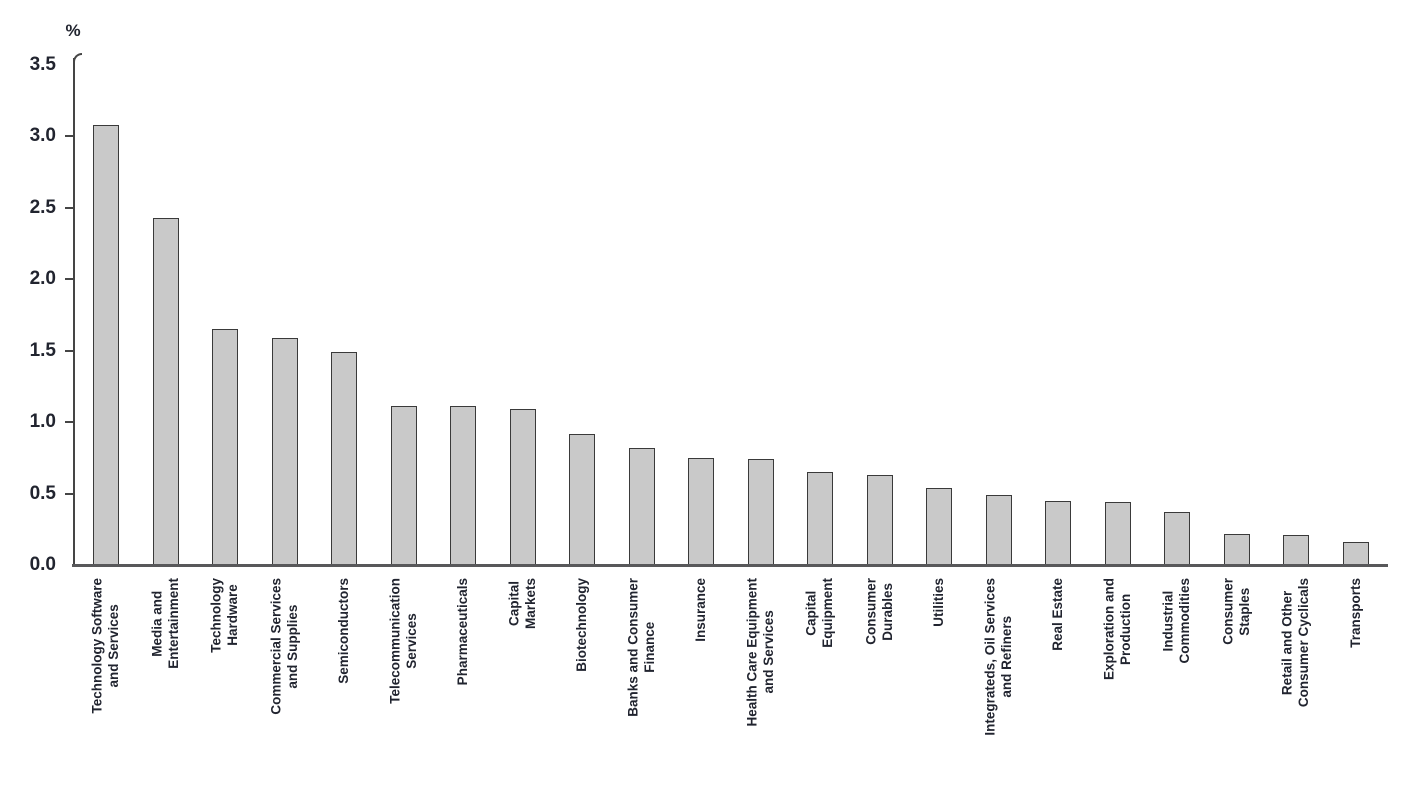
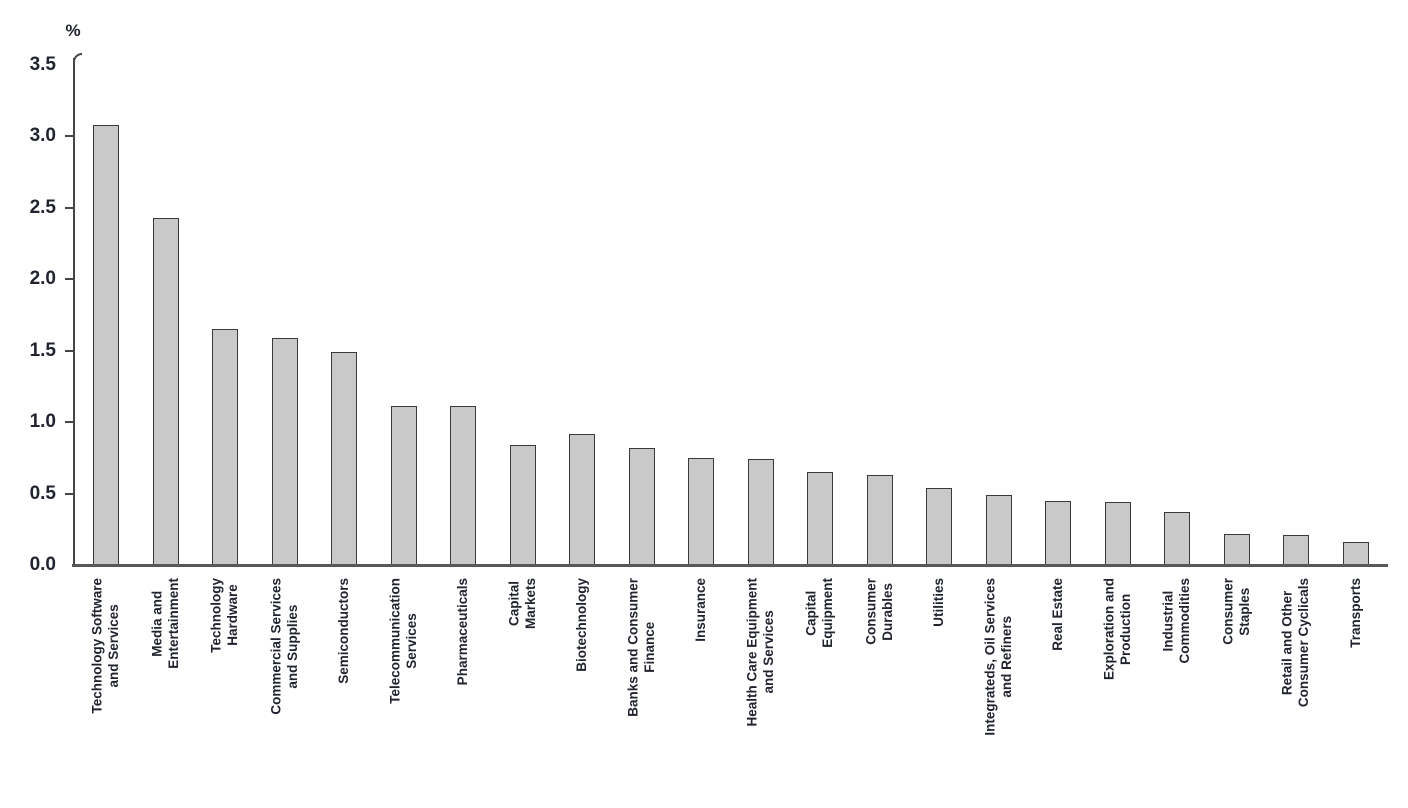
Capital Markets: 1.09 -> 0.84
